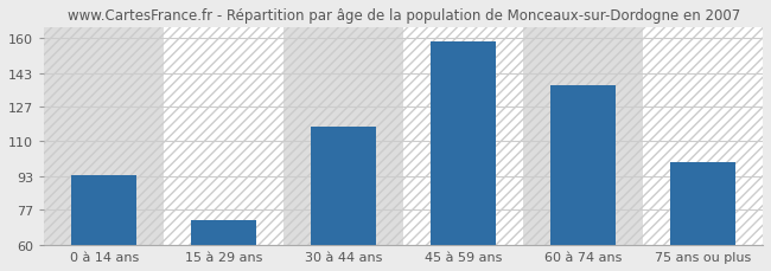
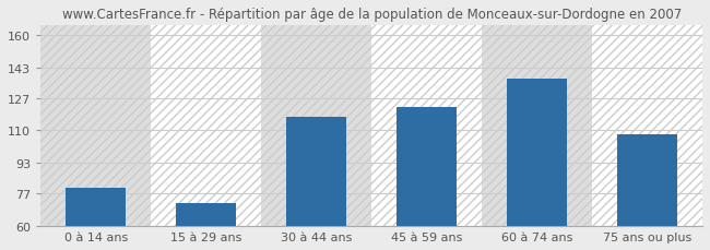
0 à 14 ans: 94 -> 80
45 à 59 ans: 158 -> 122
75 ans ou plus: 100 -> 108
